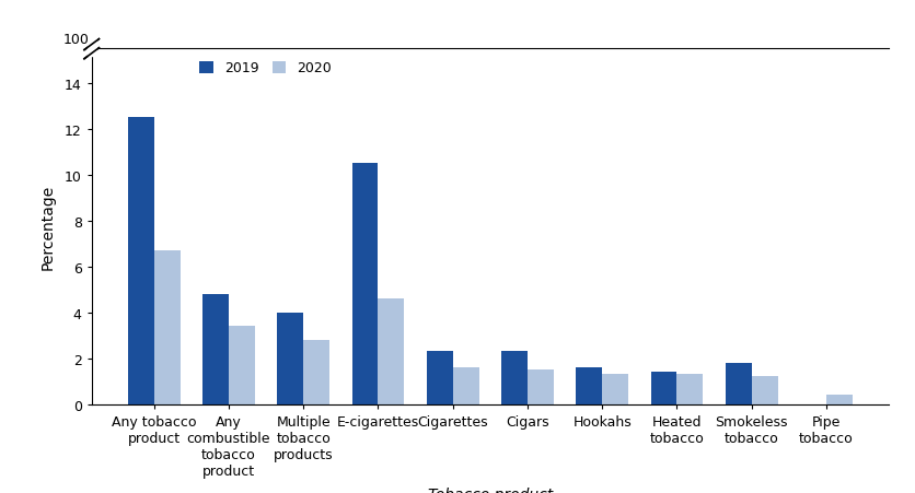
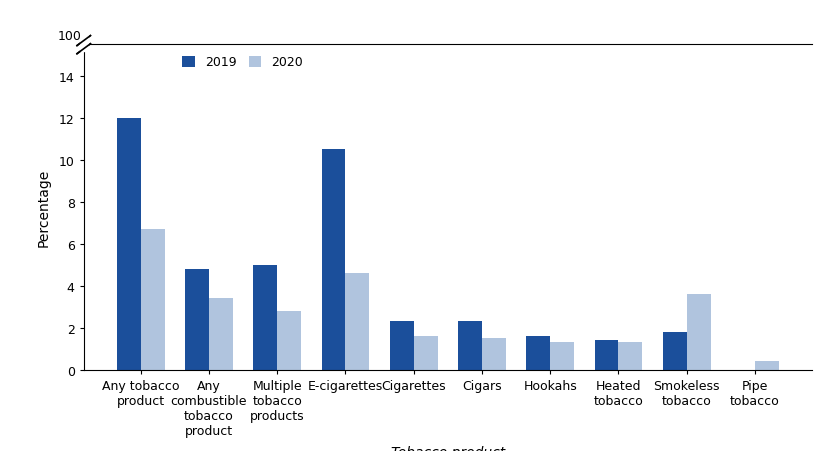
2019/Any tobacco product: 12.5 -> 12.0
2019/Multiple tobacco products: 4.0 -> 5.0
2020/Smokeless tobacco: 1.2 -> 3.6
